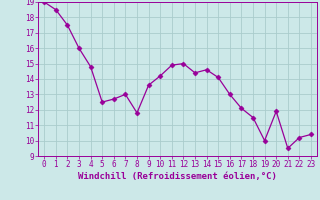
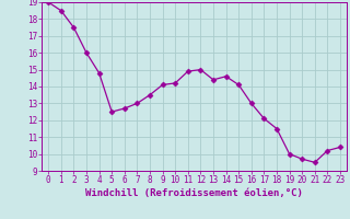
8: 11.8 -> 13.5
9: 13.6 -> 14.1
20: 11.9 -> 9.7
